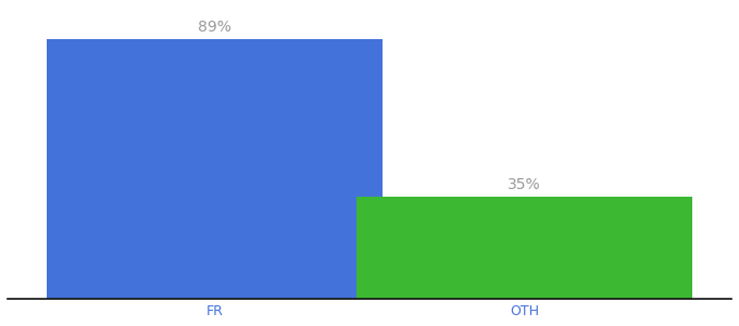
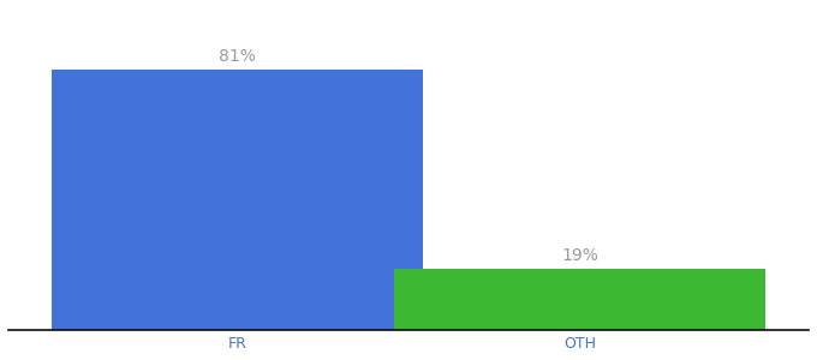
FR: 89% -> 81%
OTH: 35% -> 19%
